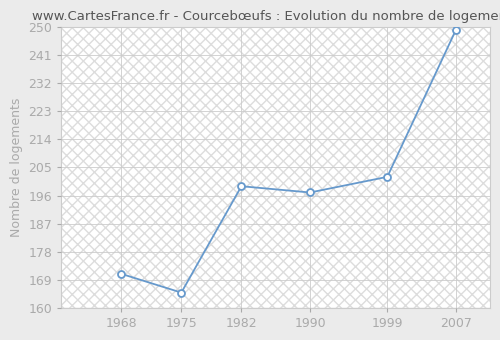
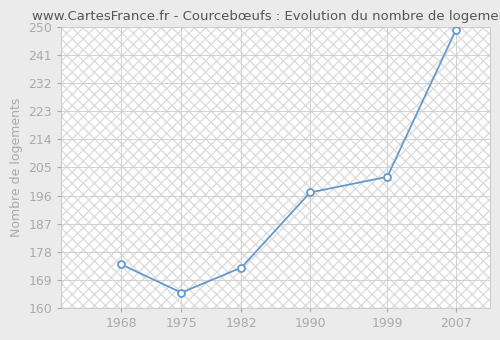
1968: 171 -> 174
1982: 199 -> 173
